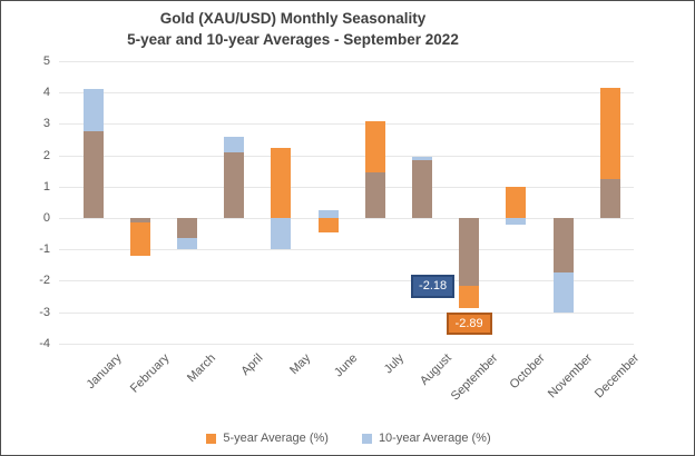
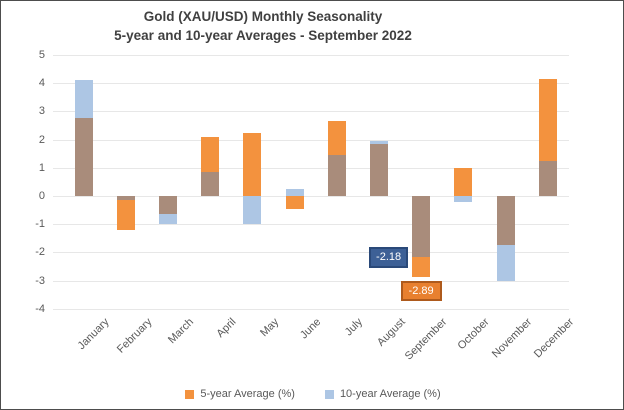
10-year Average (%)/April: 2.6 -> 0.8
5-year Average (%)/July: 3.1 -> 2.6
